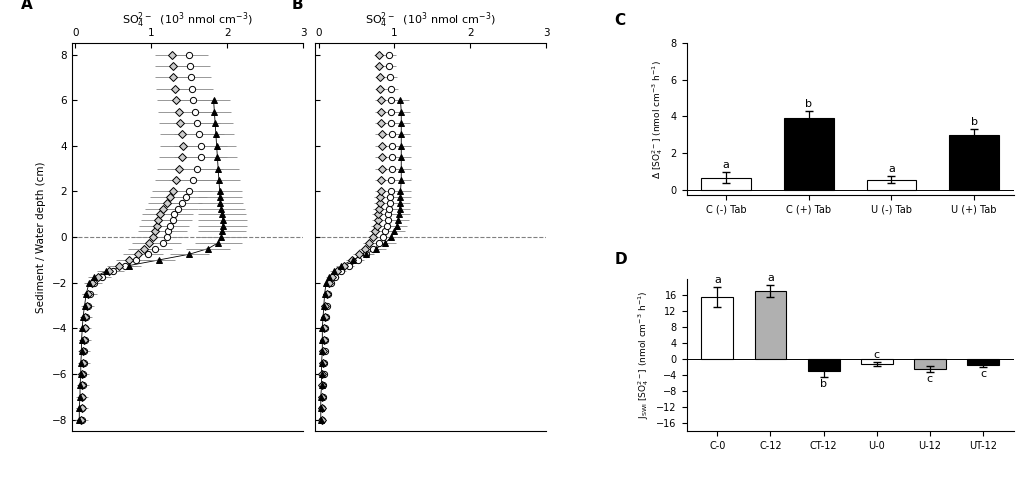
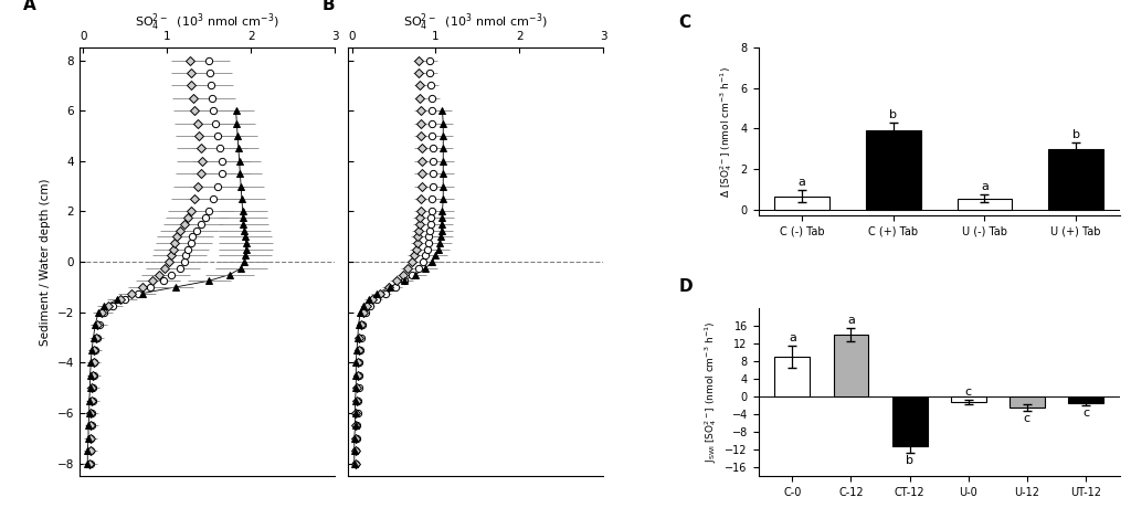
C-0: 15.5 -> 9.0
C-12: 17.0 -> 14.0
CT-12: -3.0 -> -11.2
